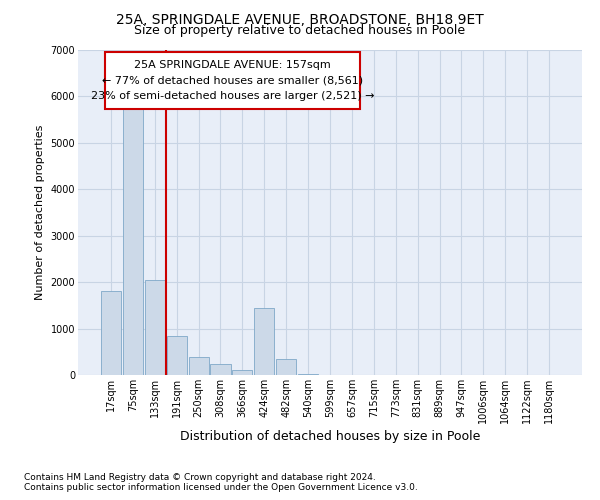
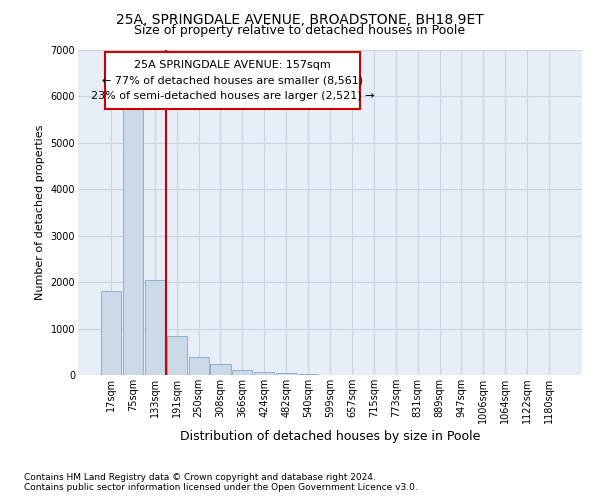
424sqm: 1450 -> 70
482sqm: 350 -> 50
